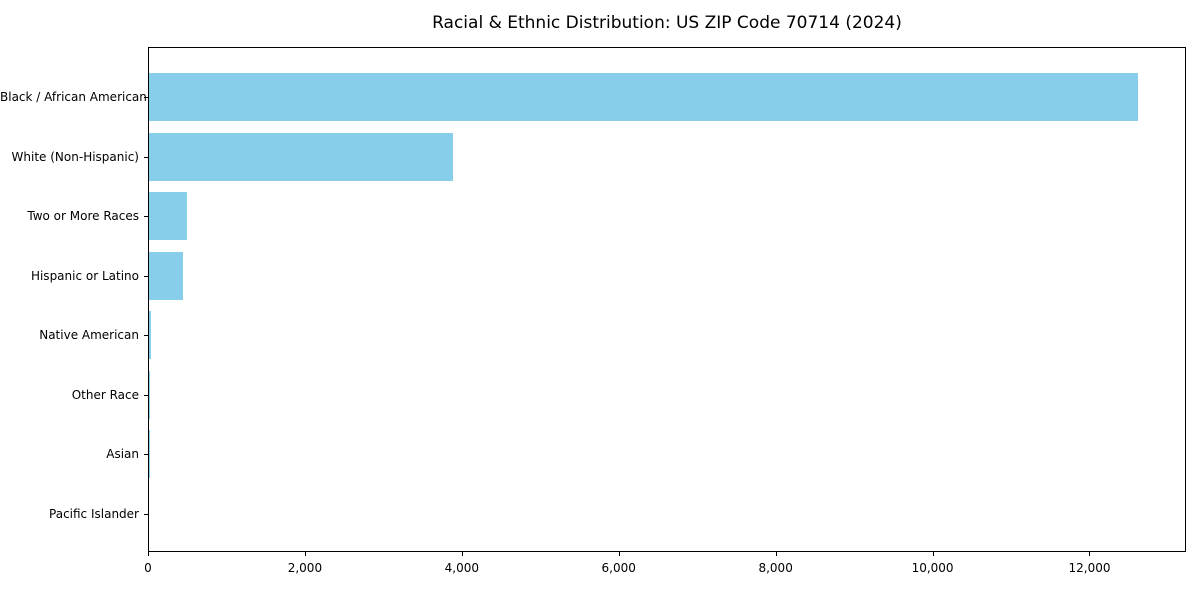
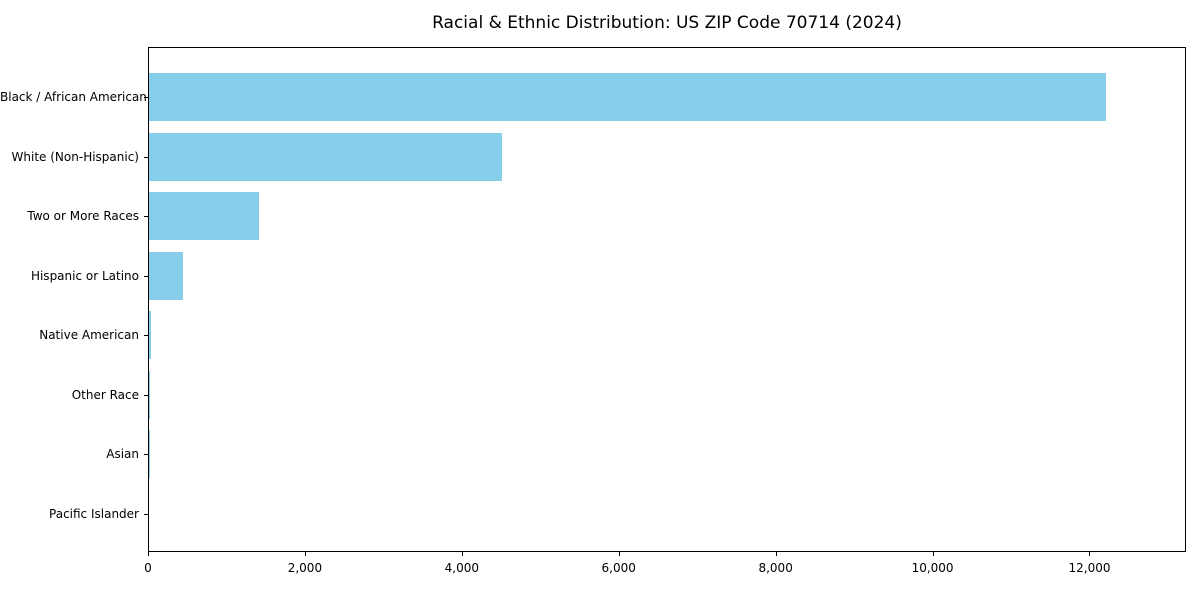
Black / African American: 12600 -> 12200
White (Non-Hispanic): 3900 -> 4500
Two or More Races: 500 -> 1400
